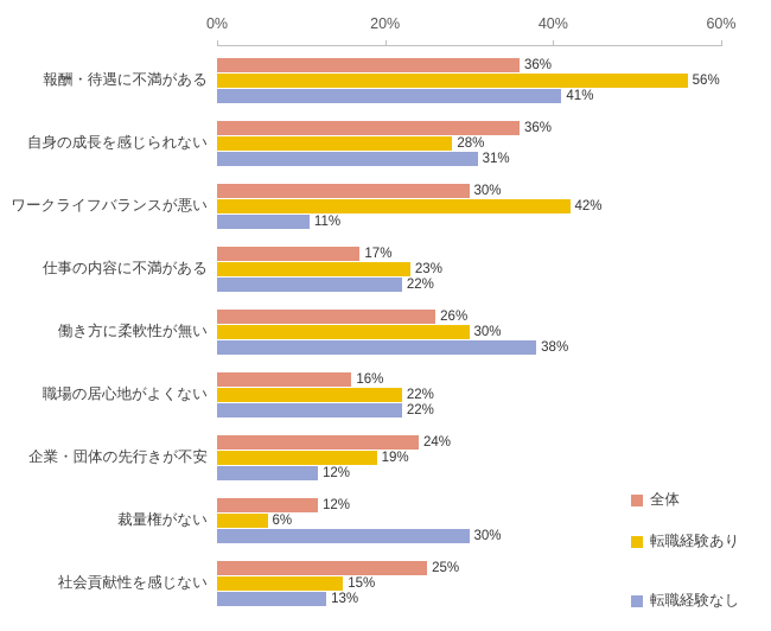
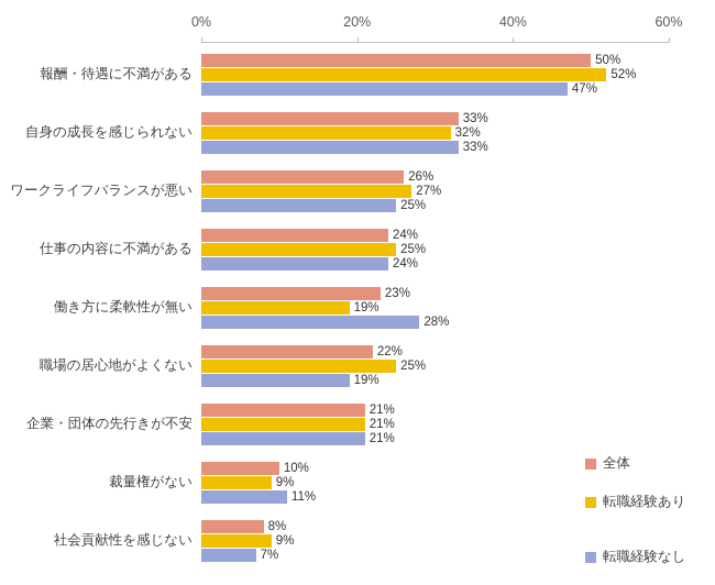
全体/報酬・待遇に不満がある: 36% -> 50%
転職経験あり/報酬・待遇に不満がある: 56% -> 52%
転職経験なし/報酬・待遇に不満がある: 41% -> 47%
全体/自身の成長を感じられない: 36% -> 33%
転職経験あり/自身の成長を感じられない: 28% -> 32%
転職経験なし/自身の成長を感じられない: 31% -> 33%
全体/ワークライフバランスが悪い: 30% -> 26%
転職経験あり/ワークライフバランスが悪い: 42% -> 27%
転職経験なし/ワークライフバランスが悪い: 11% -> 25%
全体/仕事の内容に不満がある: 17% -> 24%
転職経験あり/仕事の内容に不満がある: 23% -> 25%
転職経験なし/仕事の内容に不満がある: 22% -> 24%
全体/働き方に柔軟性が無い: 26% -> 23%
転職経験あり/働き方に柔軟性が無い: 30% -> 19%
転職経験なし/働き方に柔軟性が無い: 38% -> 28%
全体/職場の居心地がよくない: 16% -> 22%
転職経験あり/職場の居心地がよくない: 22% -> 25%
転職経験なし/職場の居心地がよくない: 22% -> 19%
全体/企業・団体の先行きが不安: 24% -> 21%
転職経験あり/企業・団体の先行きが不安: 19% -> 21%
転職経験なし/企業・団体の先行きが不安: 12% -> 21%
全体/裁量権がない: 12% -> 10%
転職経験あり/裁量権がない: 6% -> 9%
転職経験なし/裁量権がない: 30% -> 11%
全体/社会貢献性を感じない: 25% -> 8%
転職経験あり/社会貢献性を感じない: 15% -> 9%
転職経験なし/社会貢献性を感じない: 13% -> 7%
